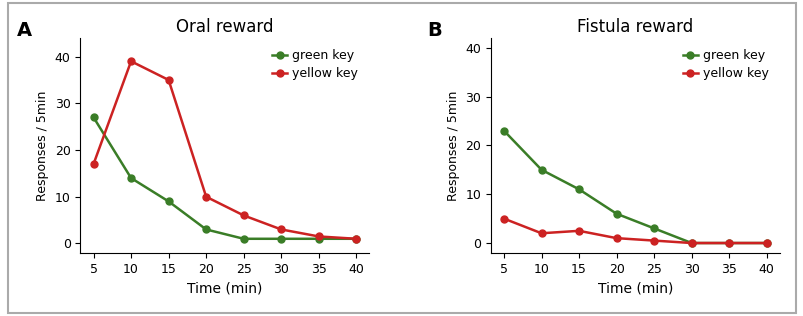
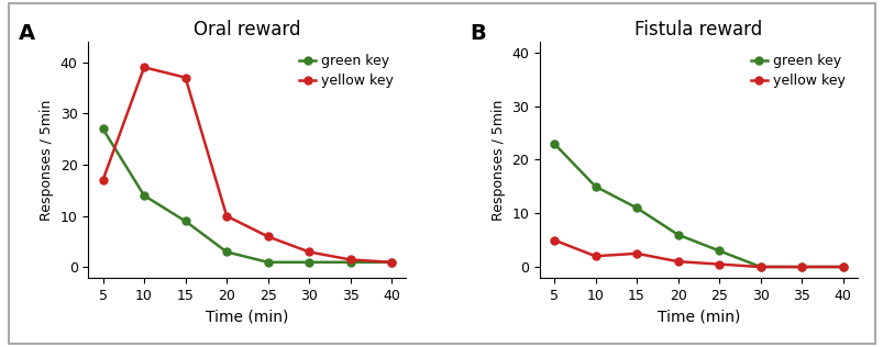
Oral reward/yellow key/15: 35.0 -> 37.0
